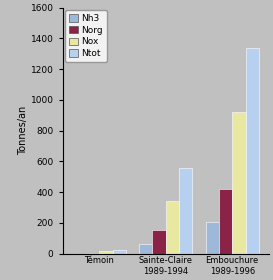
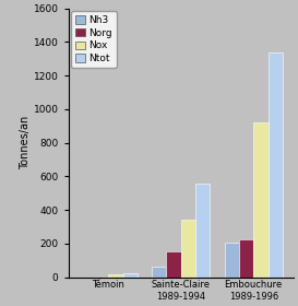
Norg/Embouchure 1989-1996: 420 -> 220
